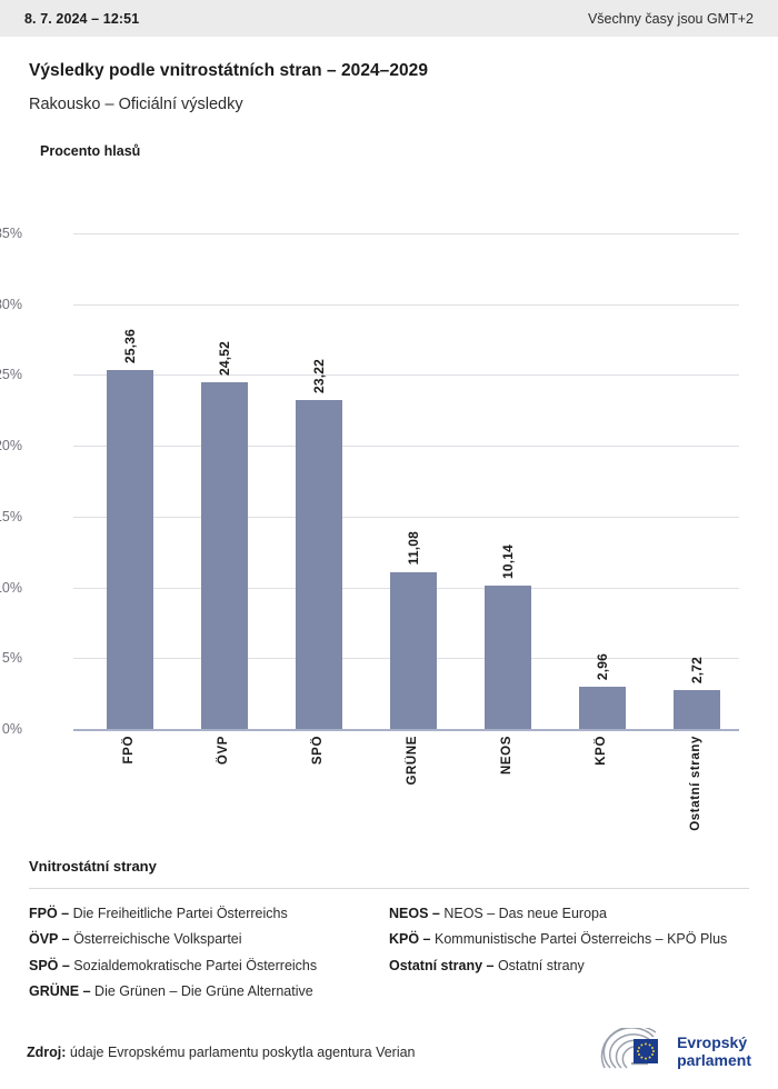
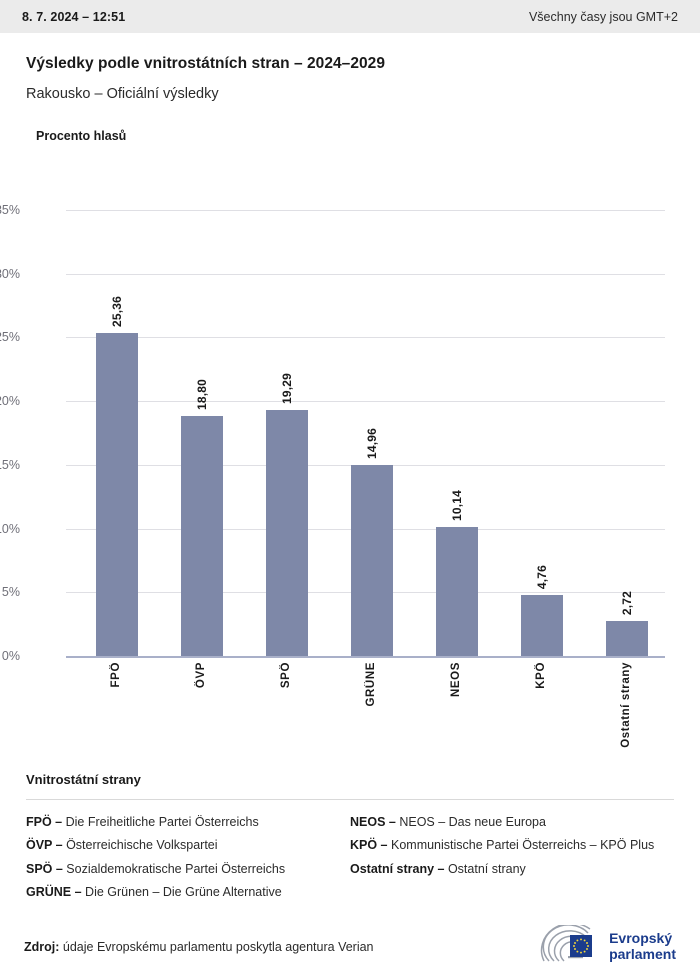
ÖVP: 24,52 -> 18,80
SPÖ: 23,22 -> 19,29
GRÜNE: 11,08 -> 14,96
KPÖ: 2,96 -> 4,76
